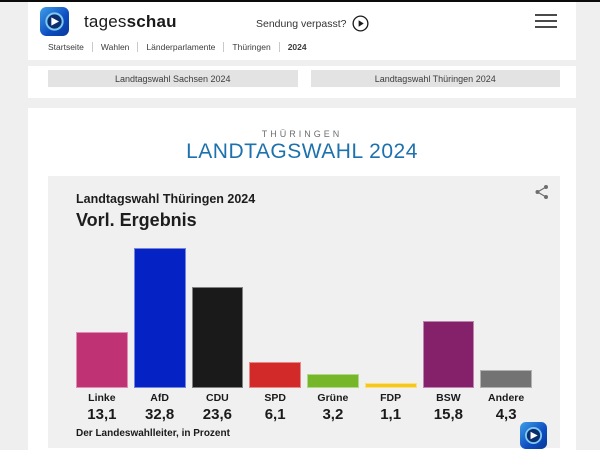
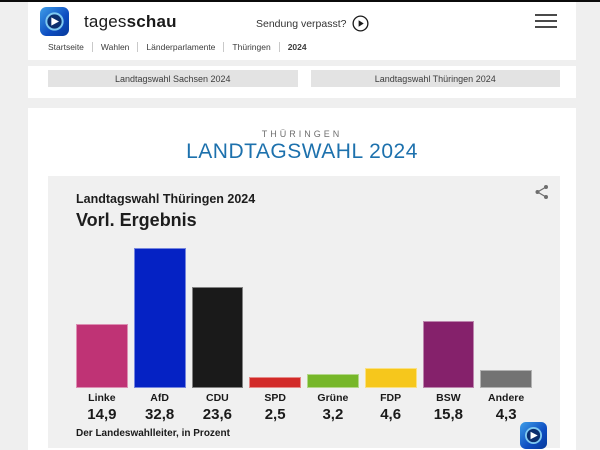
Linke: 13,1 -> 14,9
SPD: 6,1 -> 2,5
FDP: 1,1 -> 4,6
